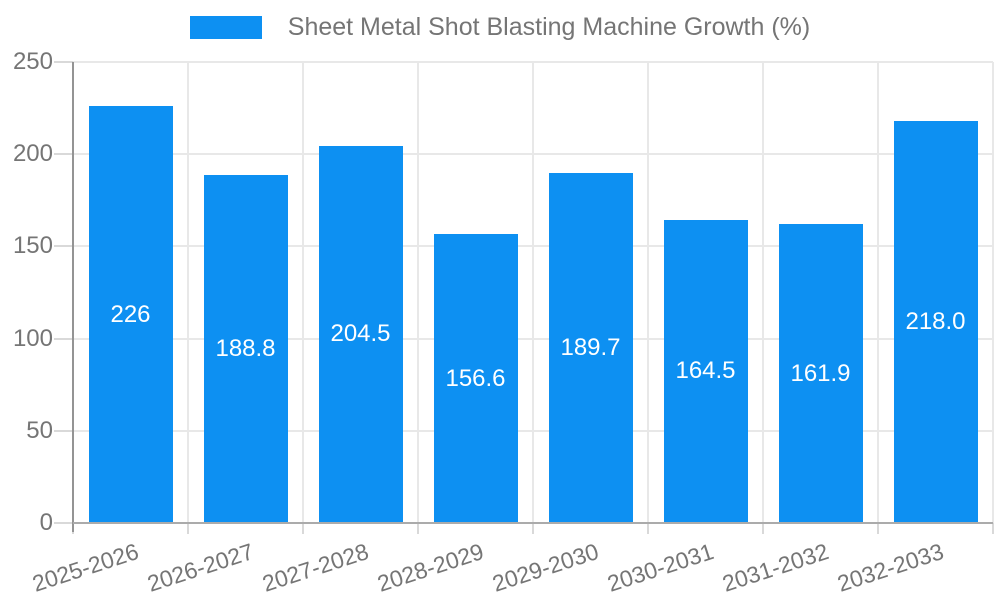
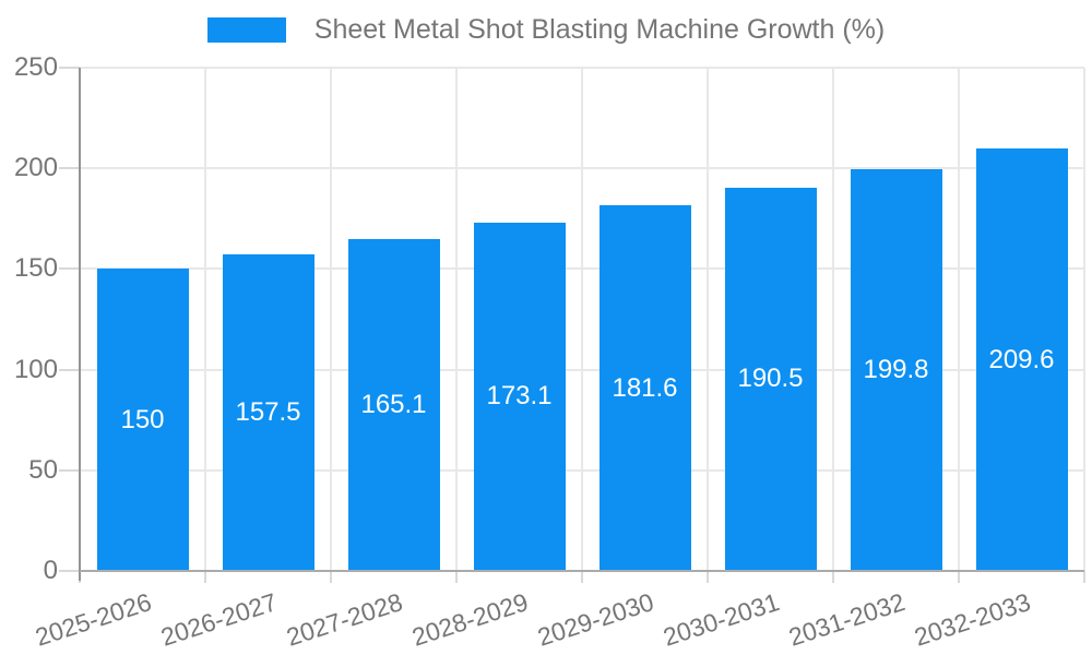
2025-2026: 226 -> 150
2026-2027: 188.8 -> 157.5
2027-2028: 204.5 -> 165.1
2028-2029: 156.6 -> 173.1
2029-2030: 189.7 -> 181.6
2030-2031: 164.5 -> 190.5
2031-2032: 161.9 -> 199.8
2032-2033: 218.0 -> 209.6
